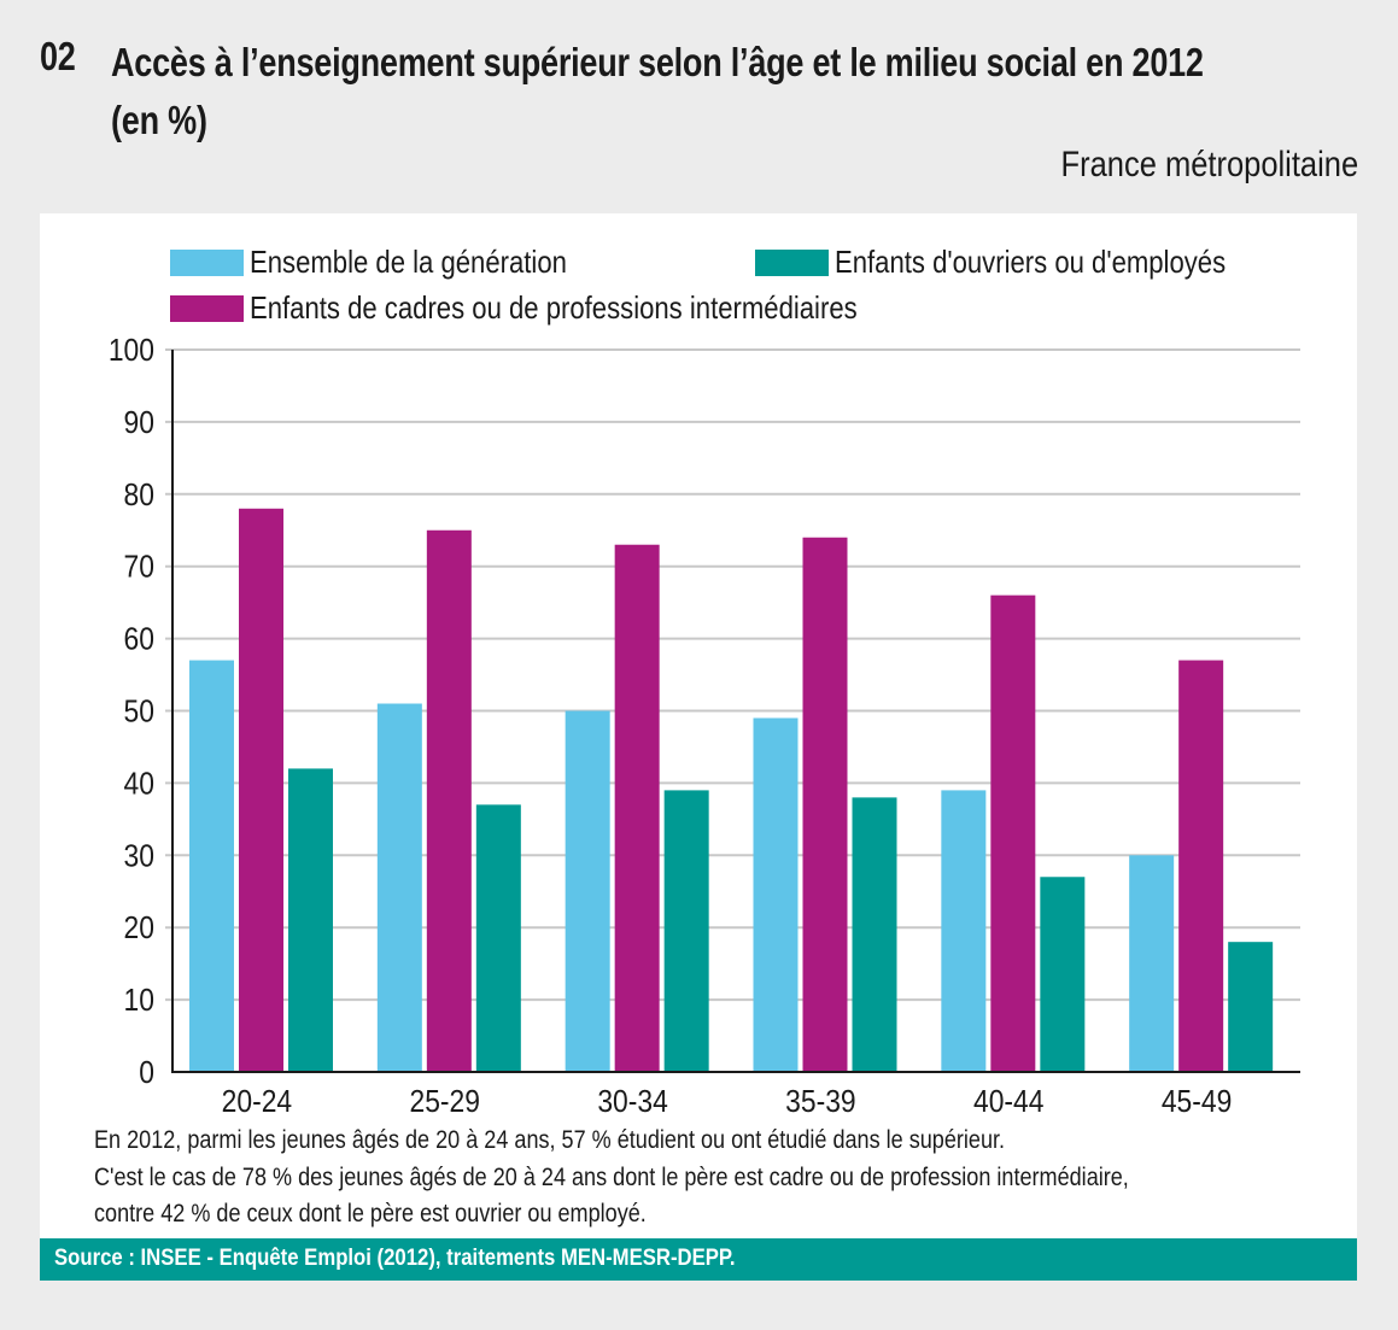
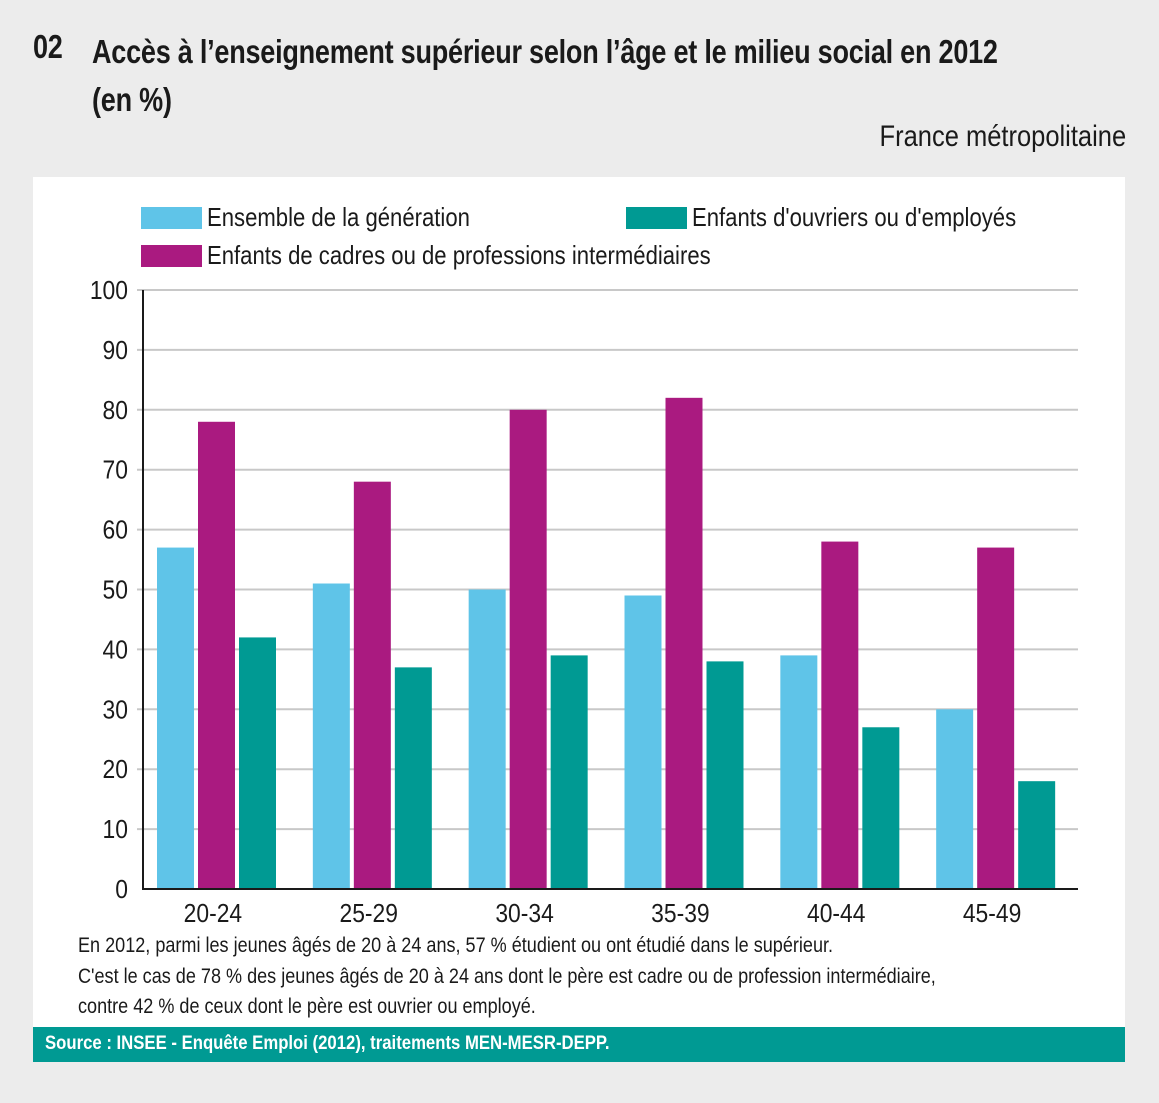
Enfants de cadres ou de professions intermédiaires/25-29: 75 -> 68
Enfants de cadres ou de professions intermédiaires/30-34: 73 -> 80
Enfants de cadres ou de professions intermédiaires/35-39: 74 -> 82
Enfants de cadres ou de professions intermédiaires/40-44: 66 -> 58
